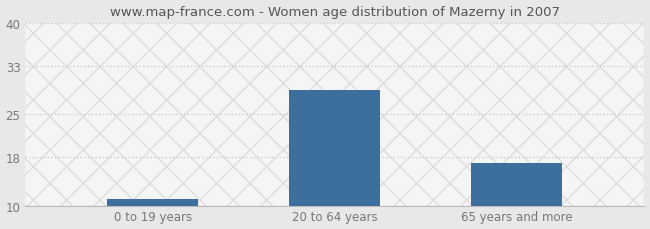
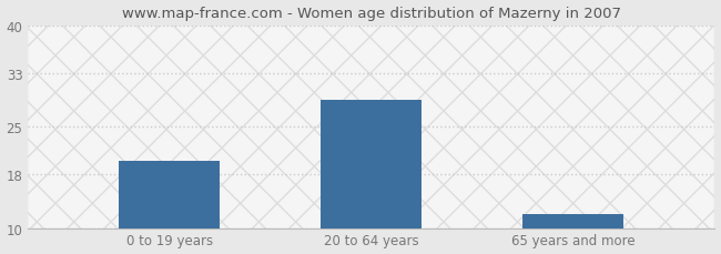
0 to 19 years: 11 -> 20
65 years and more: 17 -> 12
